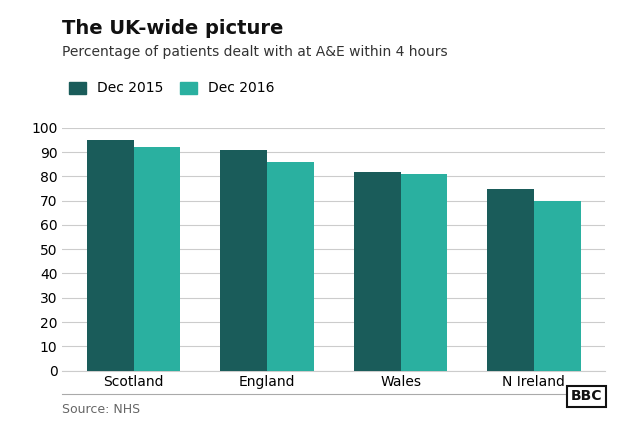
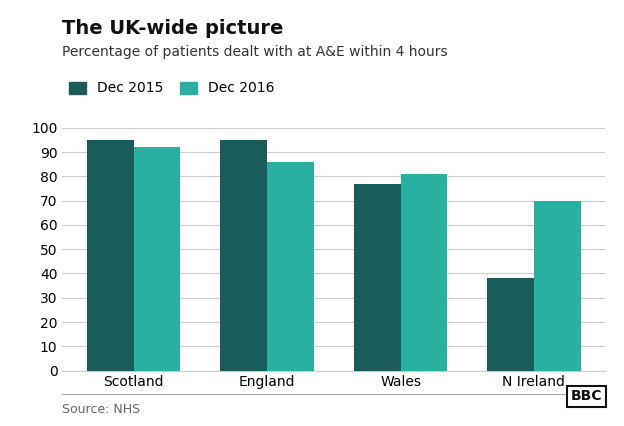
Dec 2015/England: 91 -> 95
Dec 2015/Wales: 82 -> 77
Dec 2015/N Ireland: 75 -> 38
